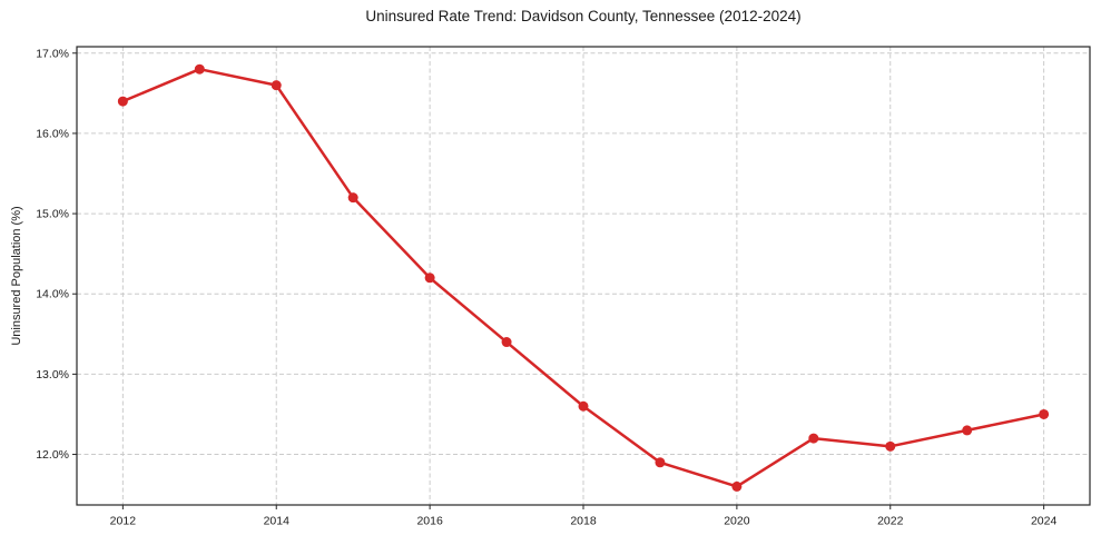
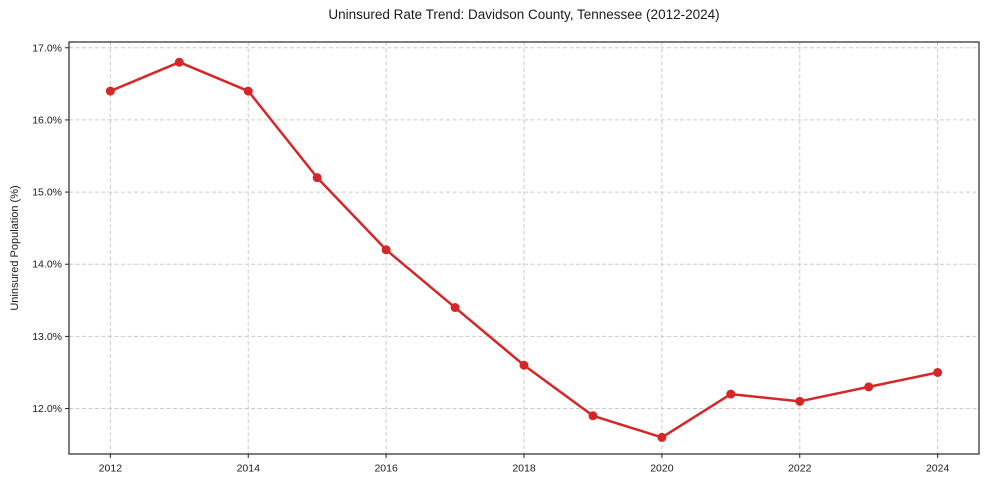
2014: 16.6% -> 16.4%
